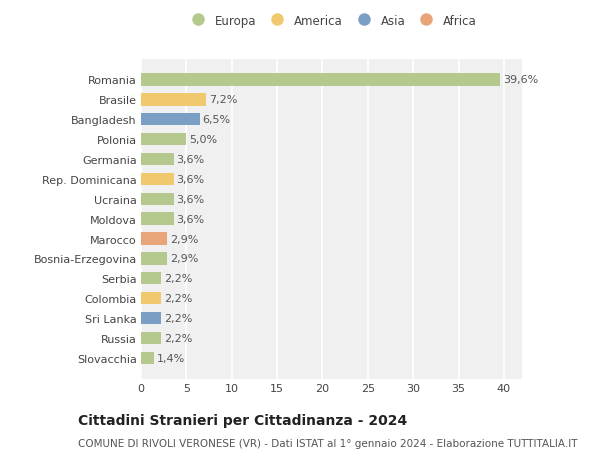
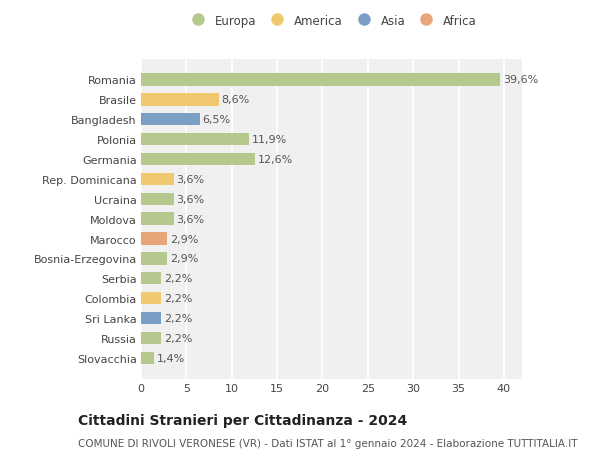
Brasile: 7,2% -> 8,6%
Polonia: 5,0% -> 11,9%
Germania: 3,6% -> 12,6%
